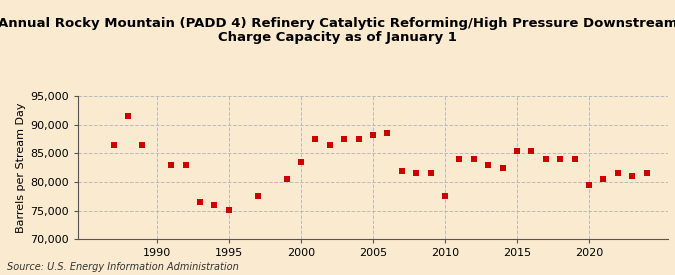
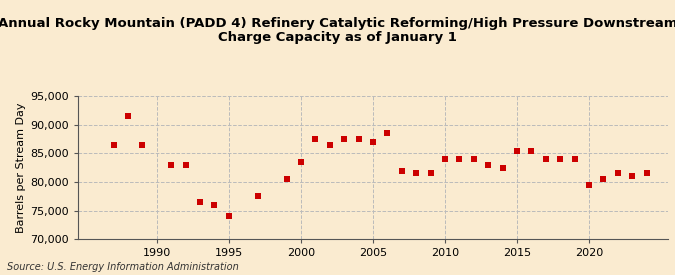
1995: 75,200 -> 74,000
2005: 88,200 -> 87,000
2010: 77,600 -> 84,000
